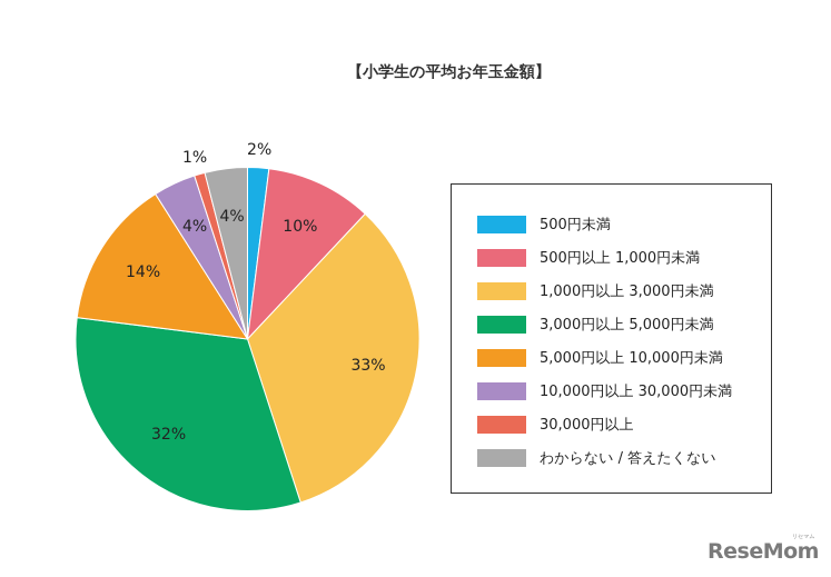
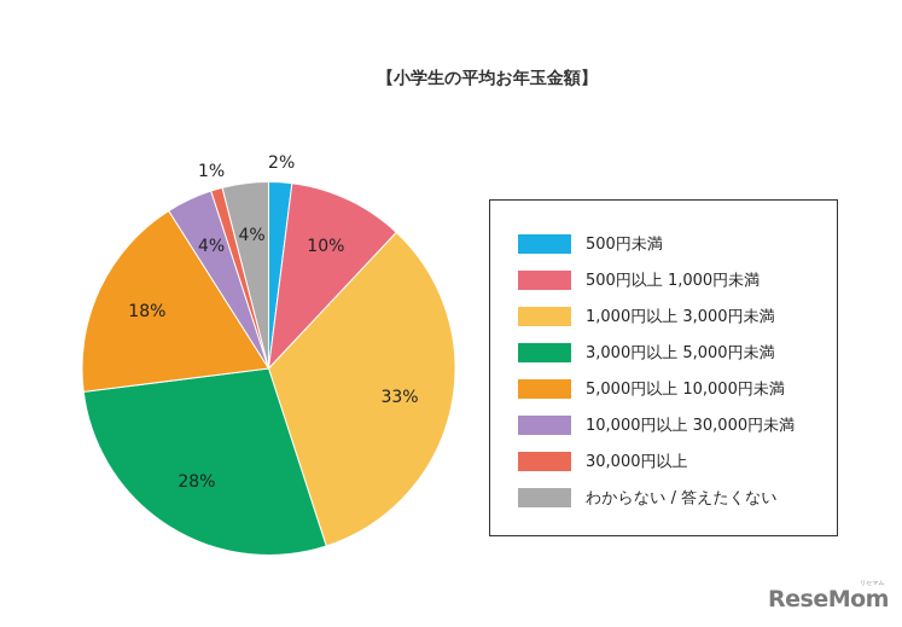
3,000円以上 5,000円未満: 32% -> 28%
5,000円以上 10,000円未満: 14% -> 18%
